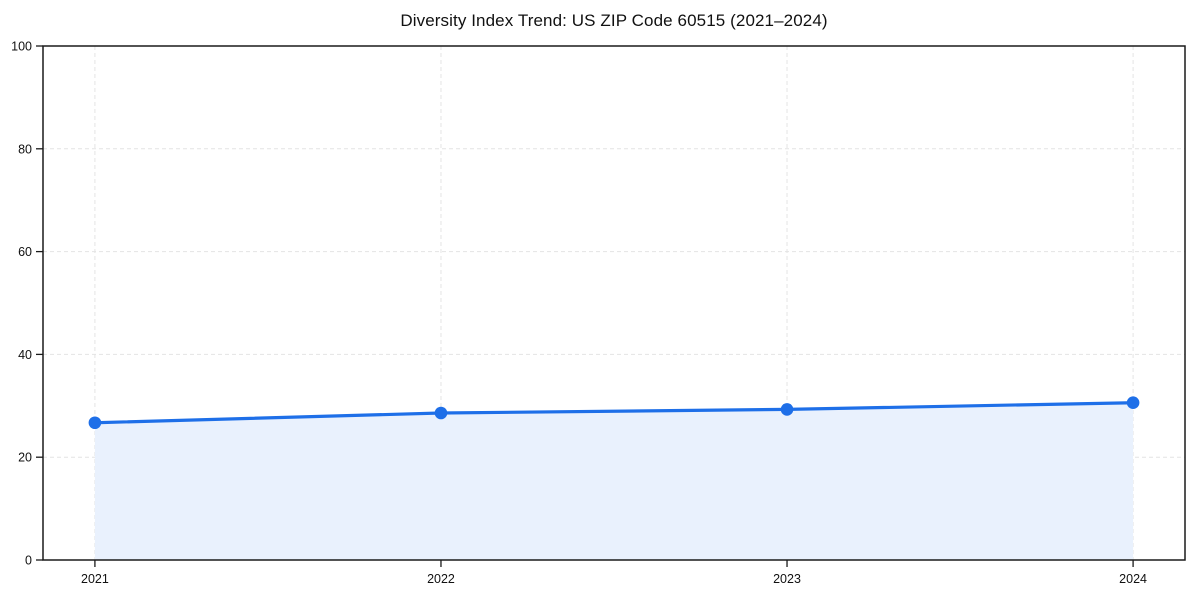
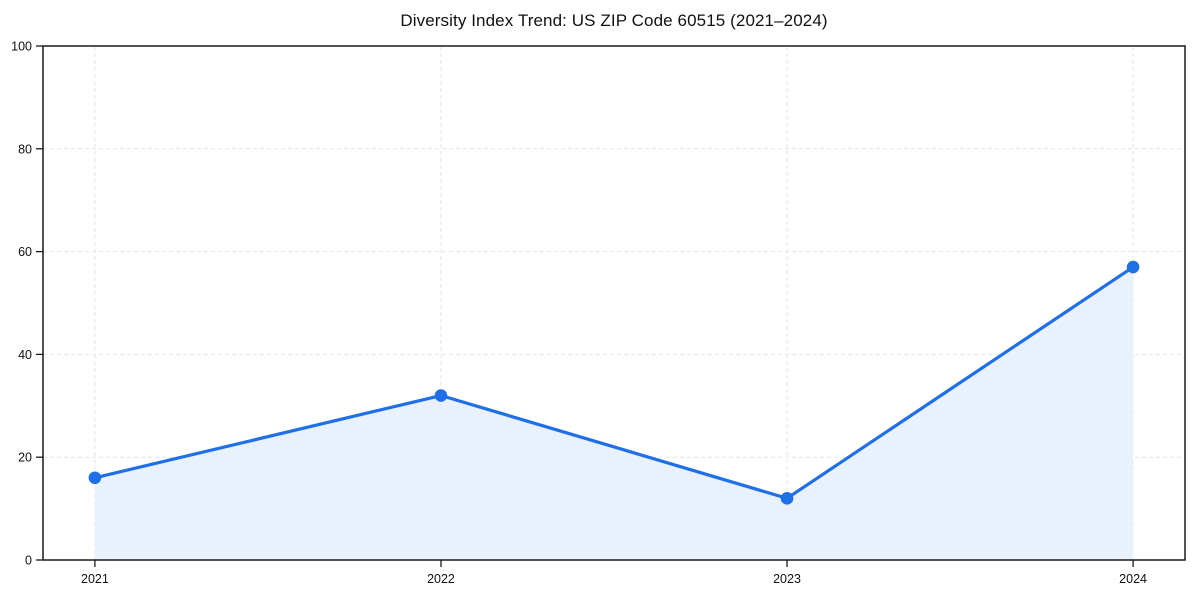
2021: 27 -> 16
2022: 29 -> 32
2023: 29 -> 12
2024: 31 -> 57
